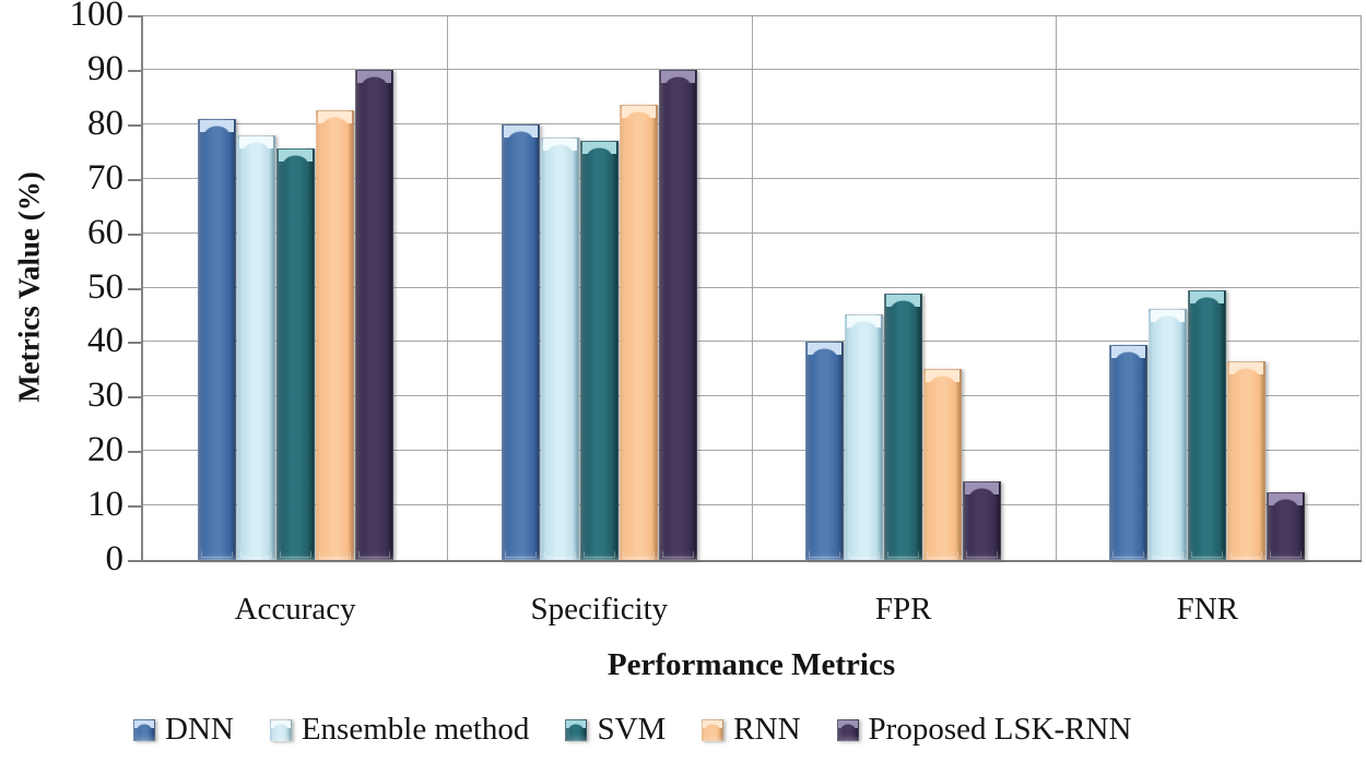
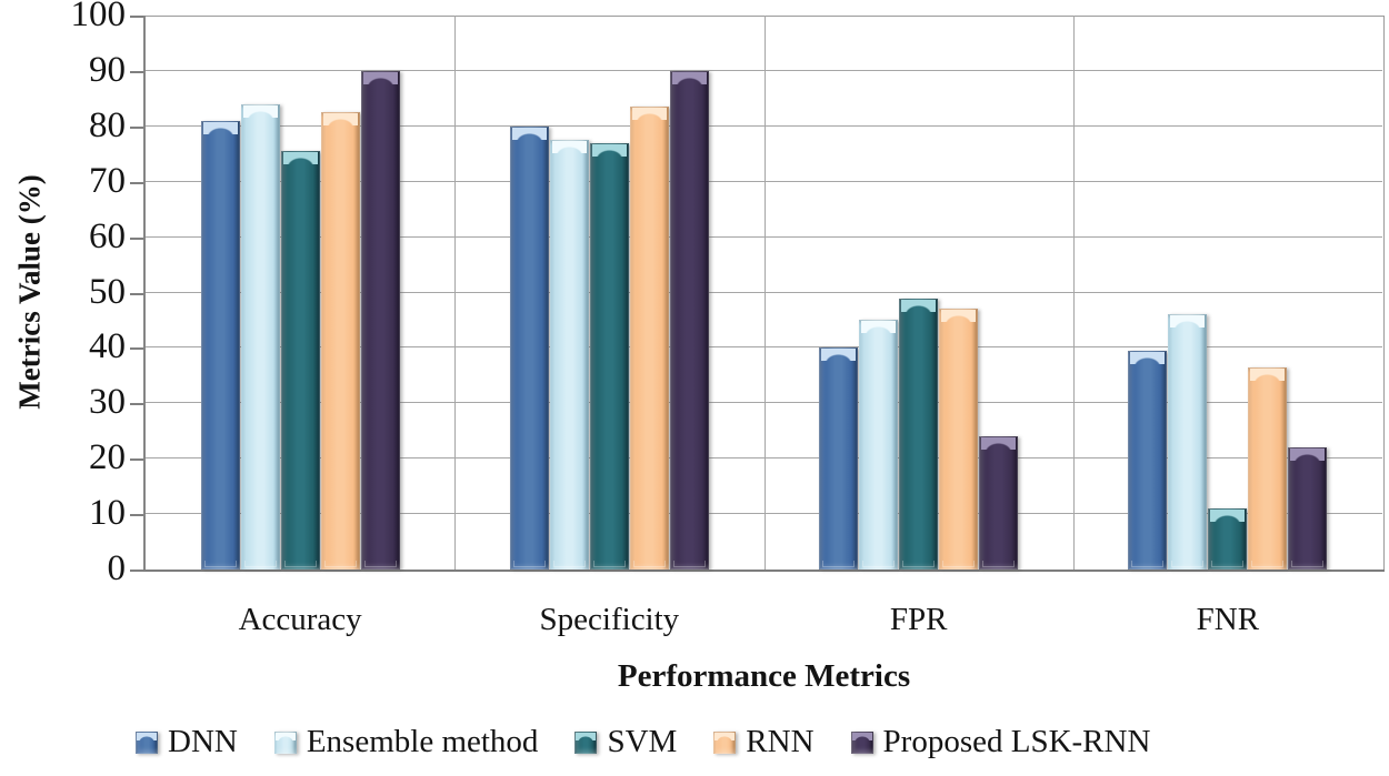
Ensemble method/Accuracy: 78 -> 84
RNN/FPR: 35 -> 47
Proposed LSK-RNN/FPR: 14 -> 24
SVM/FNR: 50 -> 11
Proposed LSK-RNN/FNR: 12 -> 22
